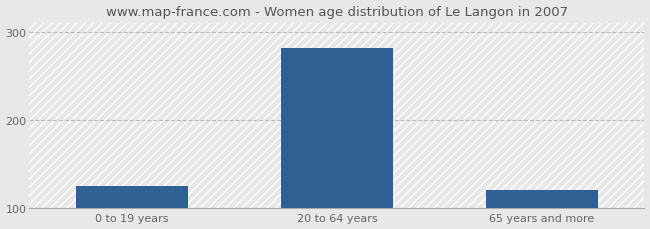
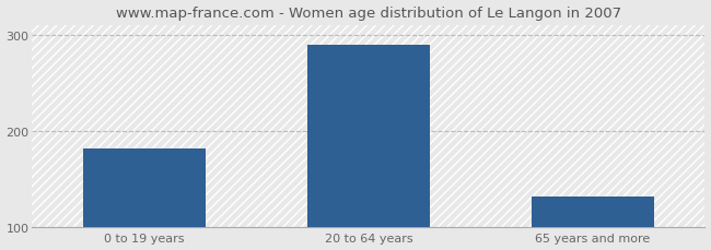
0 to 19 years: 125 -> 182
20 to 64 years: 282 -> 290
65 years and more: 120 -> 132
